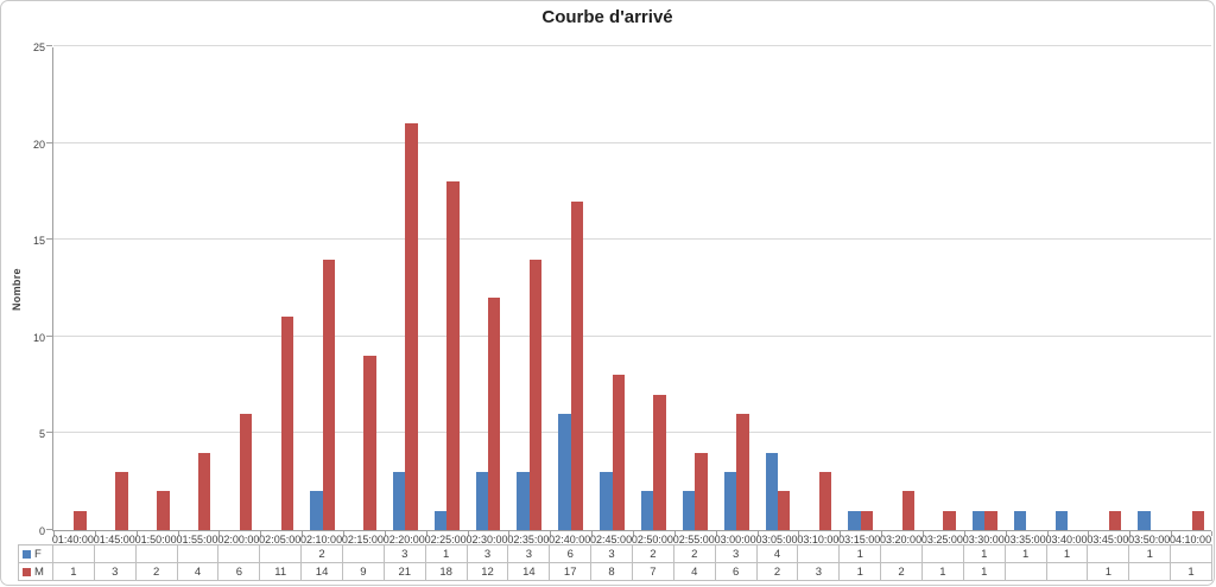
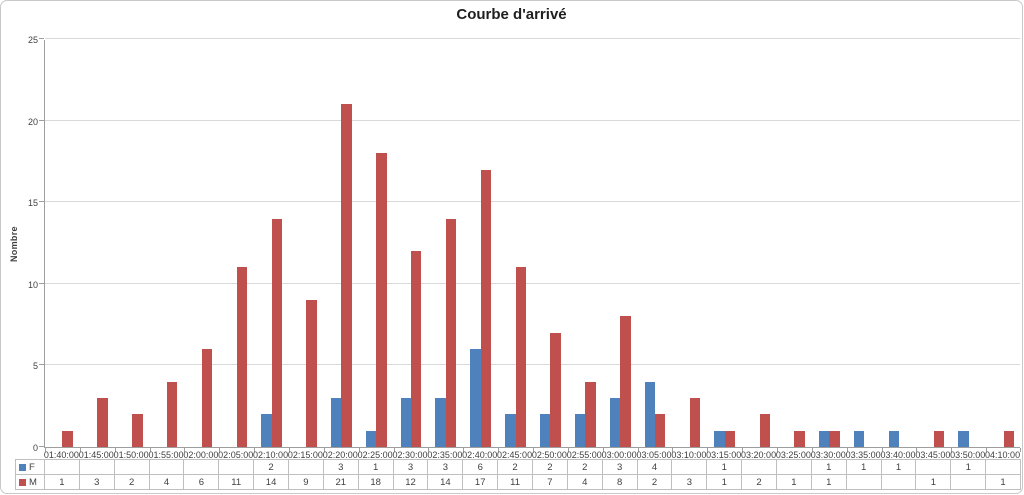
F/02:45:00: 3 -> 2
M/02:45:00: 8 -> 11
M/03:00:00: 6 -> 8
